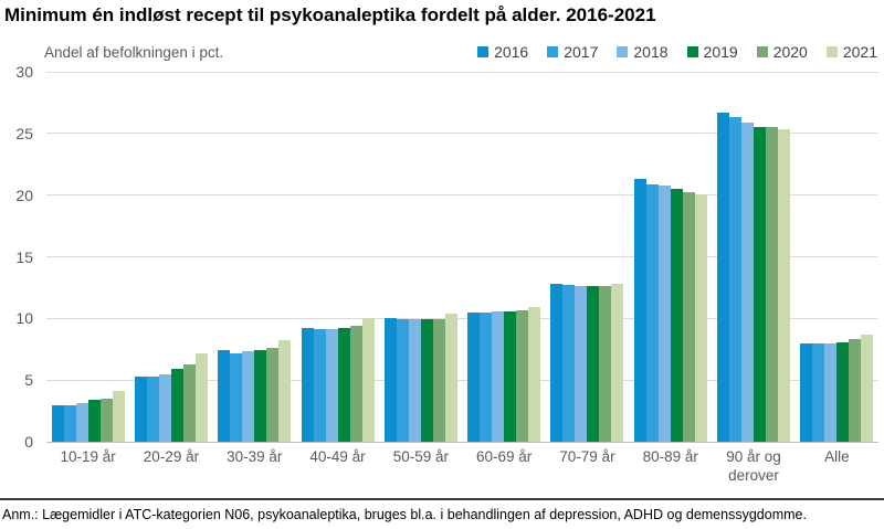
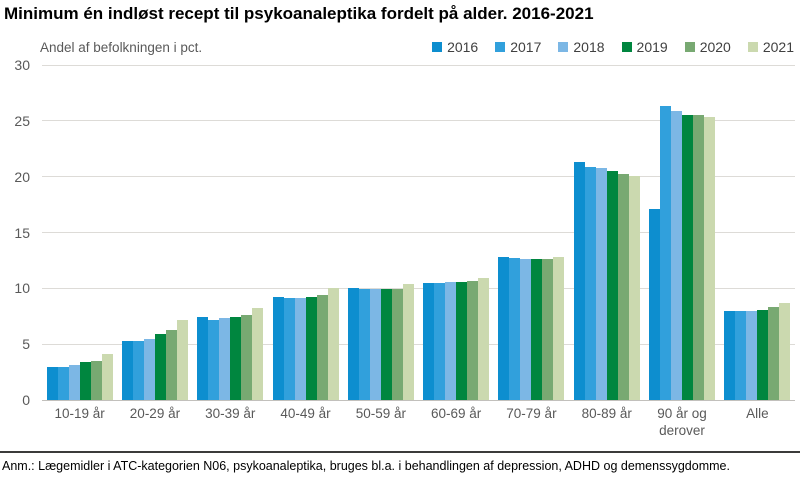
2016/90 år og derover: 26.7 -> 17.1
